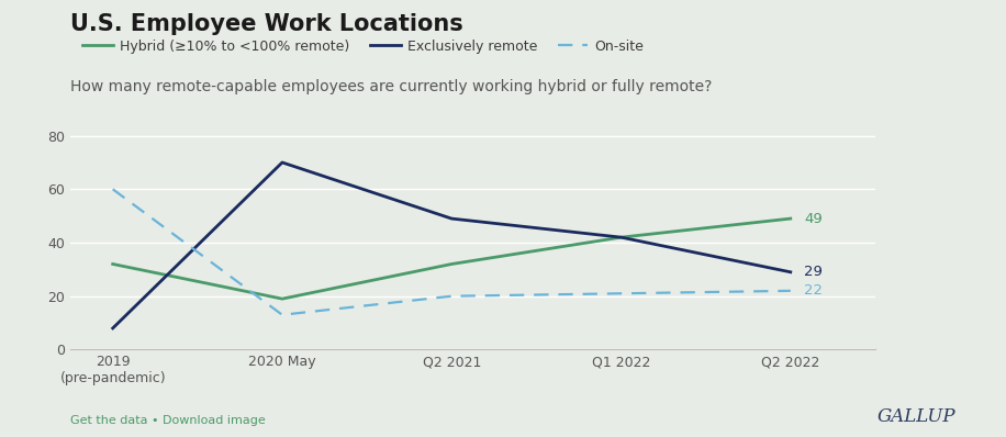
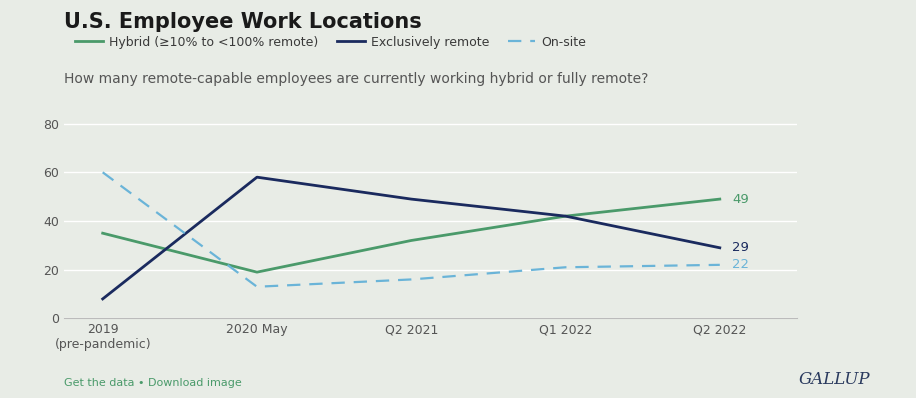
Hybrid (≥10% to <100% remote)/2019 (pre-pandemic): 32 -> 35
Exclusively remote/2020 May: 70 -> 58
On-site/Q2 2021: 20 -> 16
